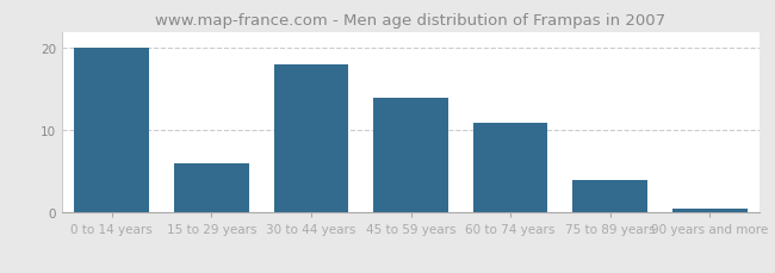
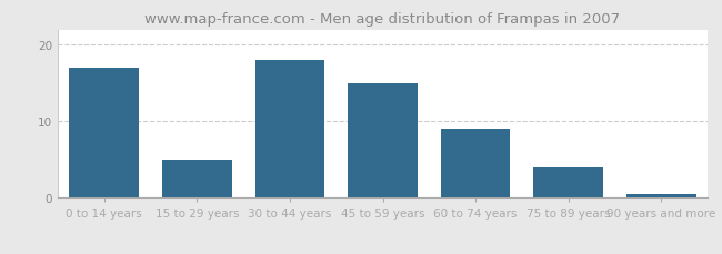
0 to 14 years: 20.0 -> 17.0
15 to 29 years: 6.0 -> 5.0
45 to 59 years: 14.0 -> 15.0
60 to 74 years: 11.0 -> 9.0
